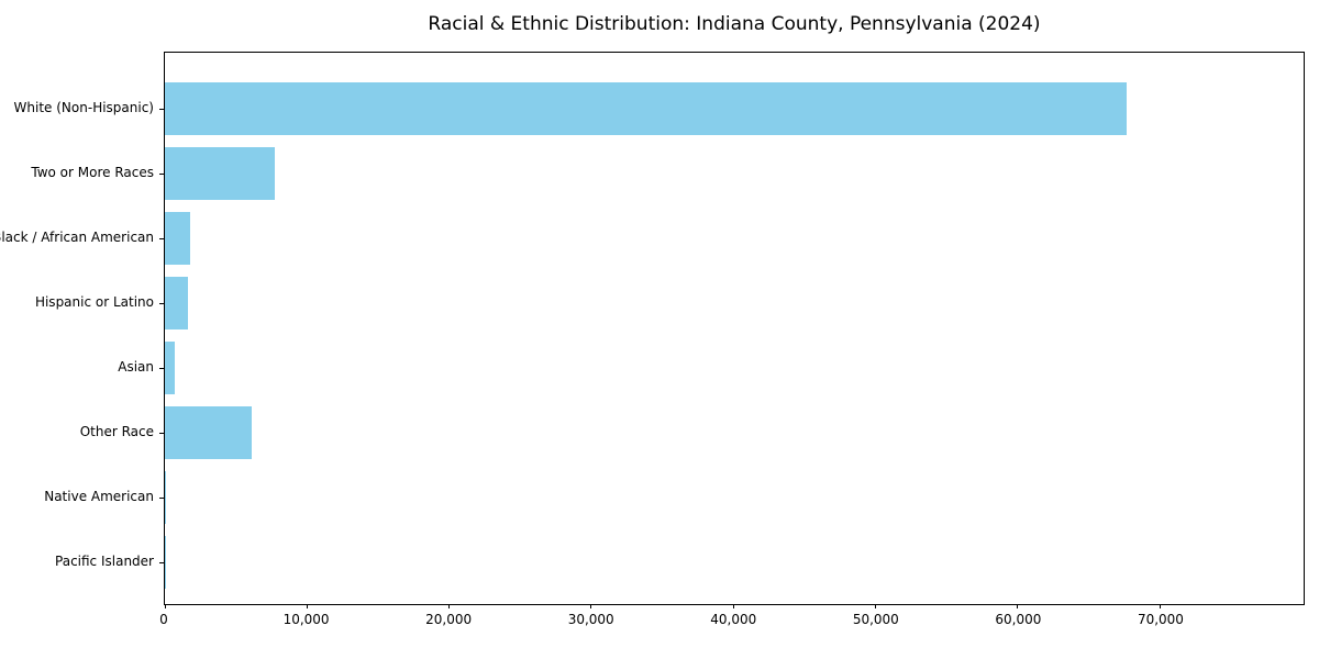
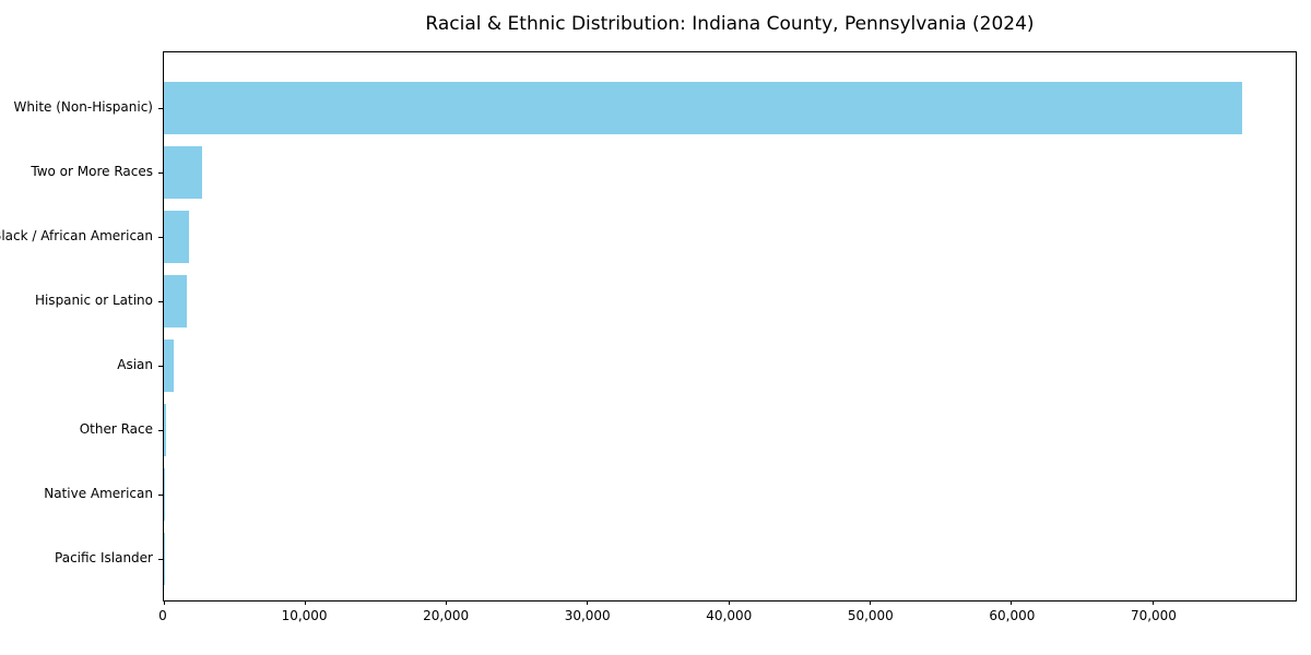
White (Non-Hispanic): 67700 -> 76300
Two or More Races: 7700 -> 2700
Other Race: 6100 -> 100
